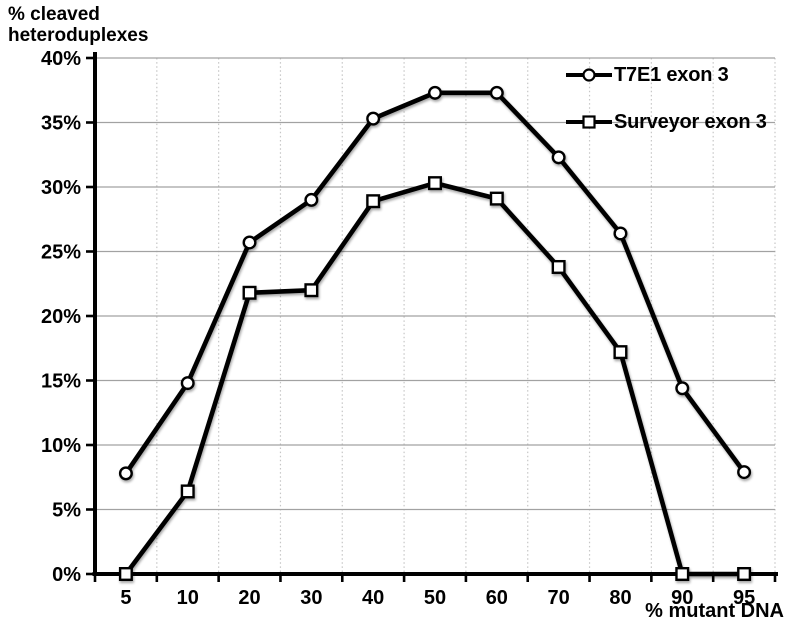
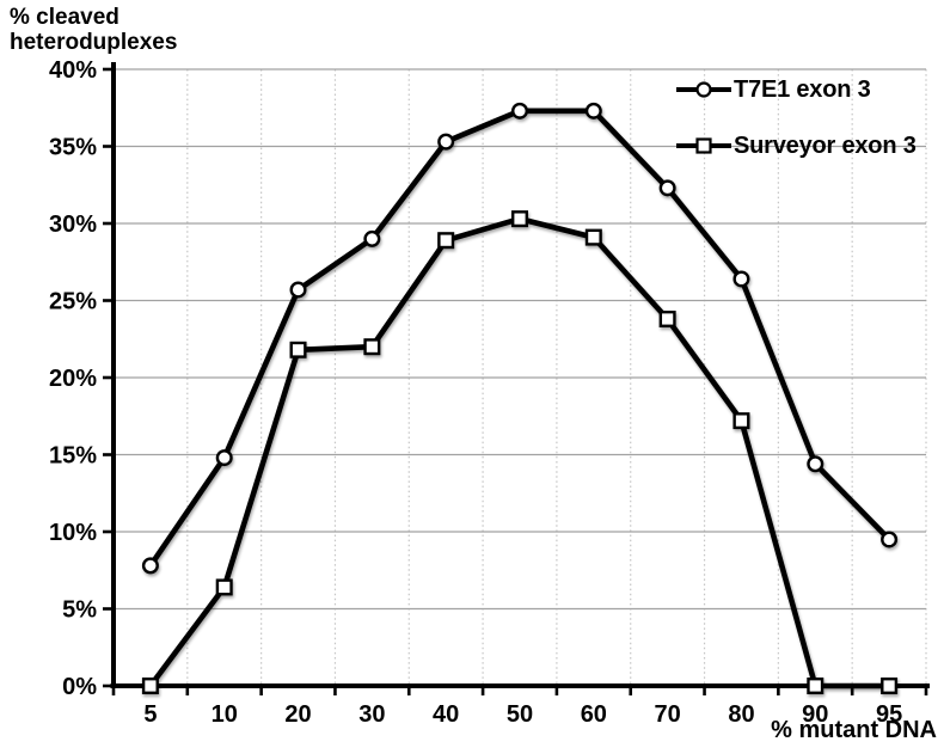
T7E1 exon 3/95: 7.9% -> 9.5%
